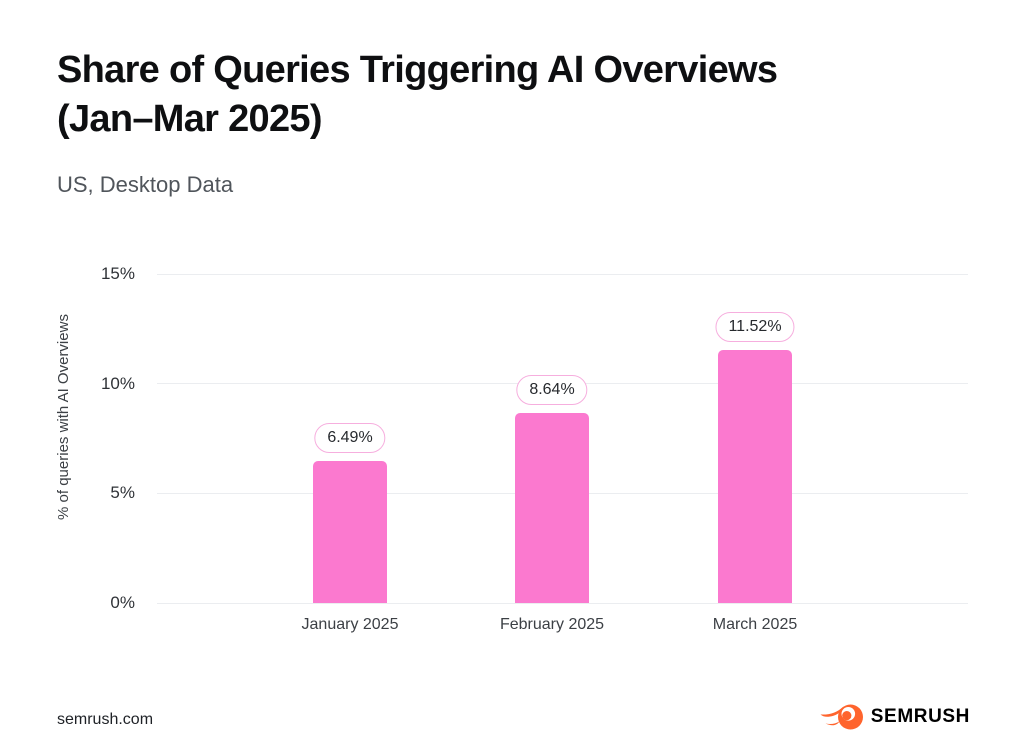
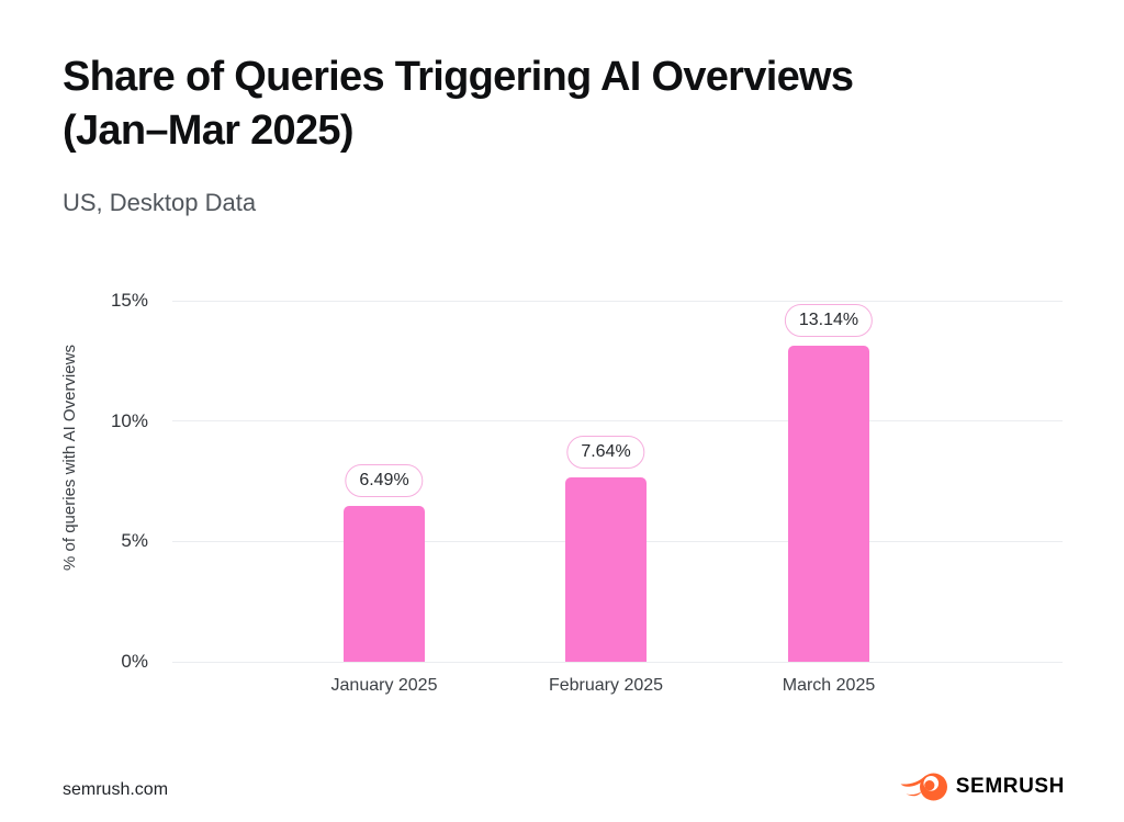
February 2025: 8.64% -> 7.64%
March 2025: 11.52% -> 13.14%
